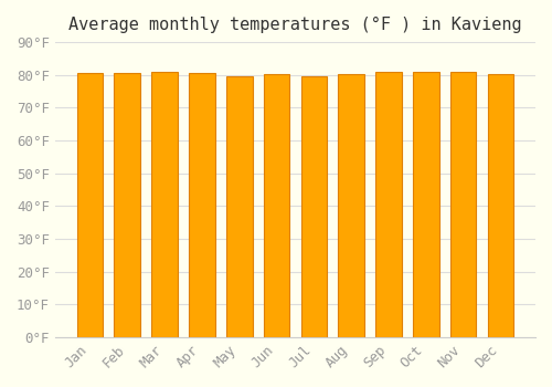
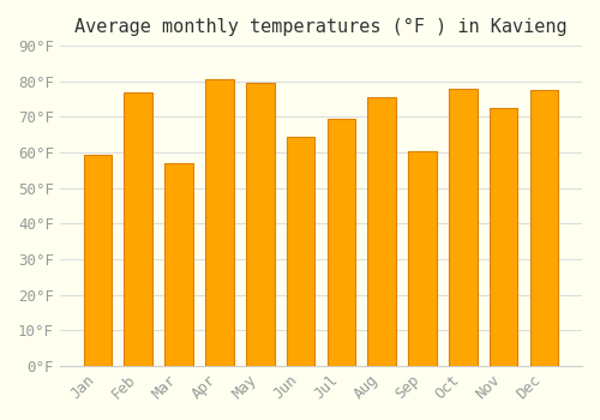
Jan: 80.6°F -> 59.5°F
Feb: 80.6°F -> 77.0°F
Mar: 80.8°F -> 57.0°F
Jun: 80.2°F -> 64.5°F
Jul: 79.7°F -> 69.5°F
Aug: 80.4°F -> 75.5°F
Sep: 81.0°F -> 60.5°F
Oct: 81.1°F -> 78.0°F
Nov: 81.1°F -> 72.5°F
Dec: 80.2°F -> 77.5°F
